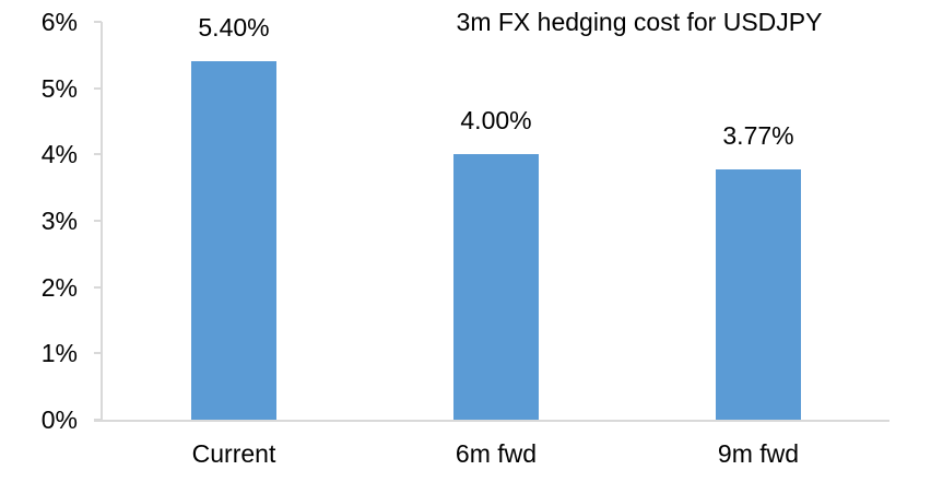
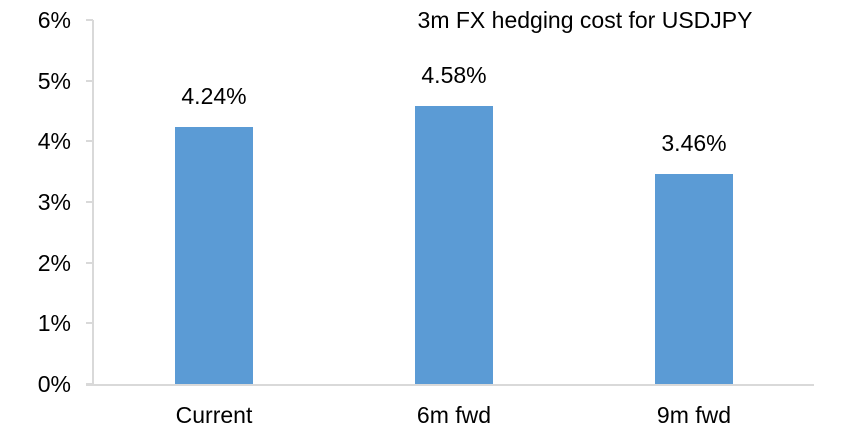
Current: 5.40% -> 4.24%
6m fwd: 4.00% -> 4.58%
9m fwd: 3.77% -> 3.46%
